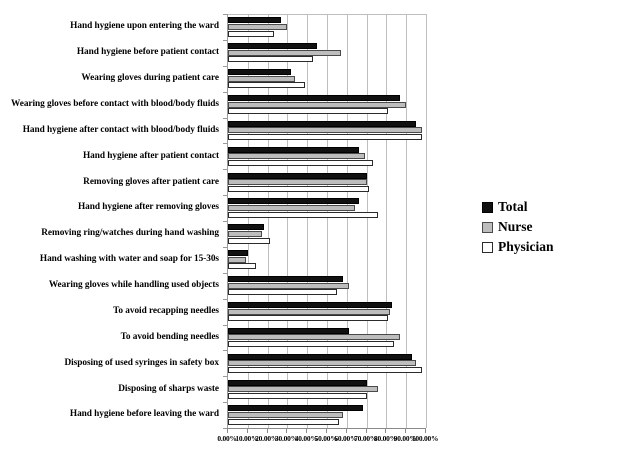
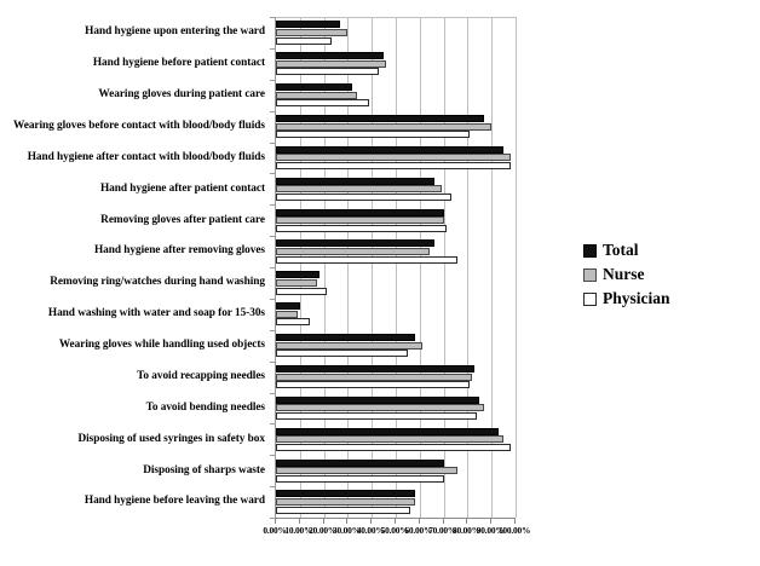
Nurse/Hand hygiene before patient contact: 57% -> 46%
Total/To avoid bending needles: 61% -> 85%
Total/Hand hygiene before leaving the ward: 68% -> 58%
